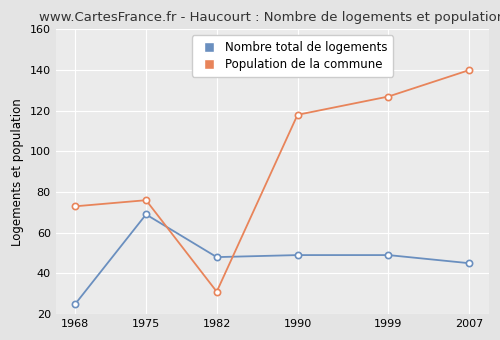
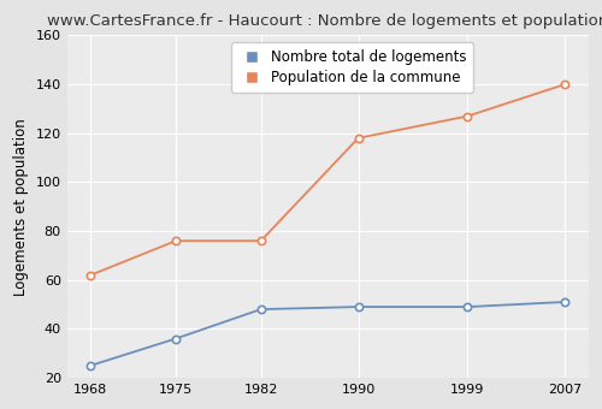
Population de la commune/1968: 73 -> 62
Nombre total de logements/1975: 69 -> 36
Population de la commune/1982: 31 -> 76
Nombre total de logements/2007: 45 -> 51
